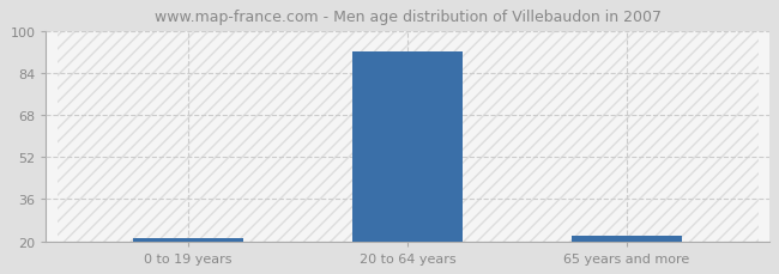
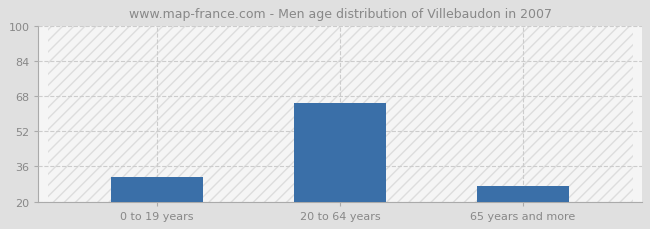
0 to 19 years: 21 -> 31
20 to 64 years: 92 -> 65
65 years and more: 22 -> 27
